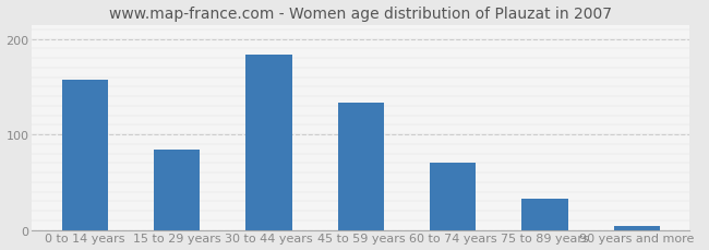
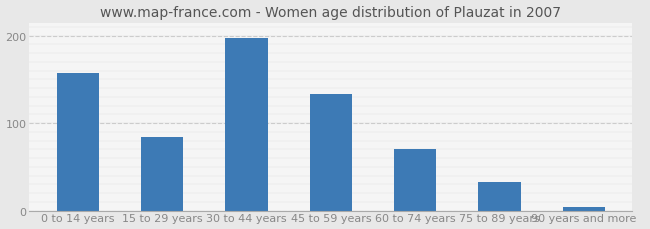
30 to 44 years: 184 -> 197
